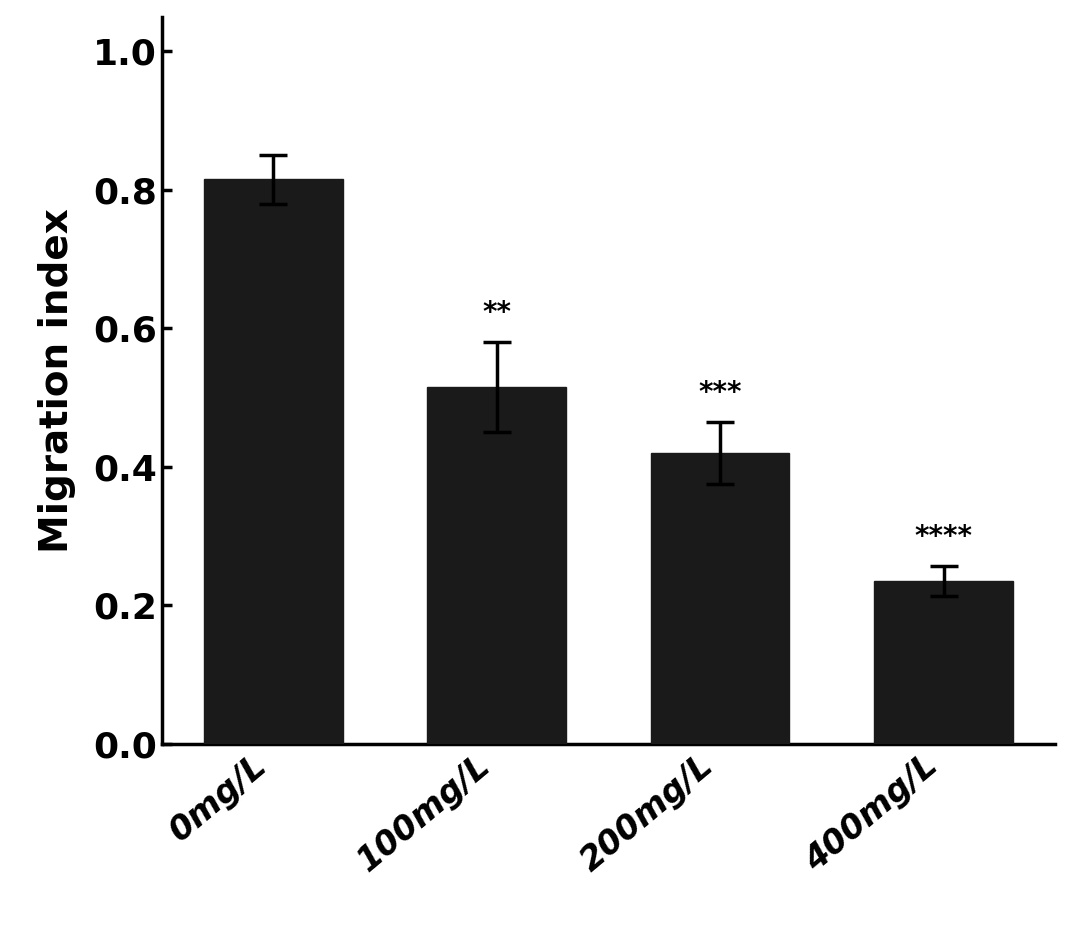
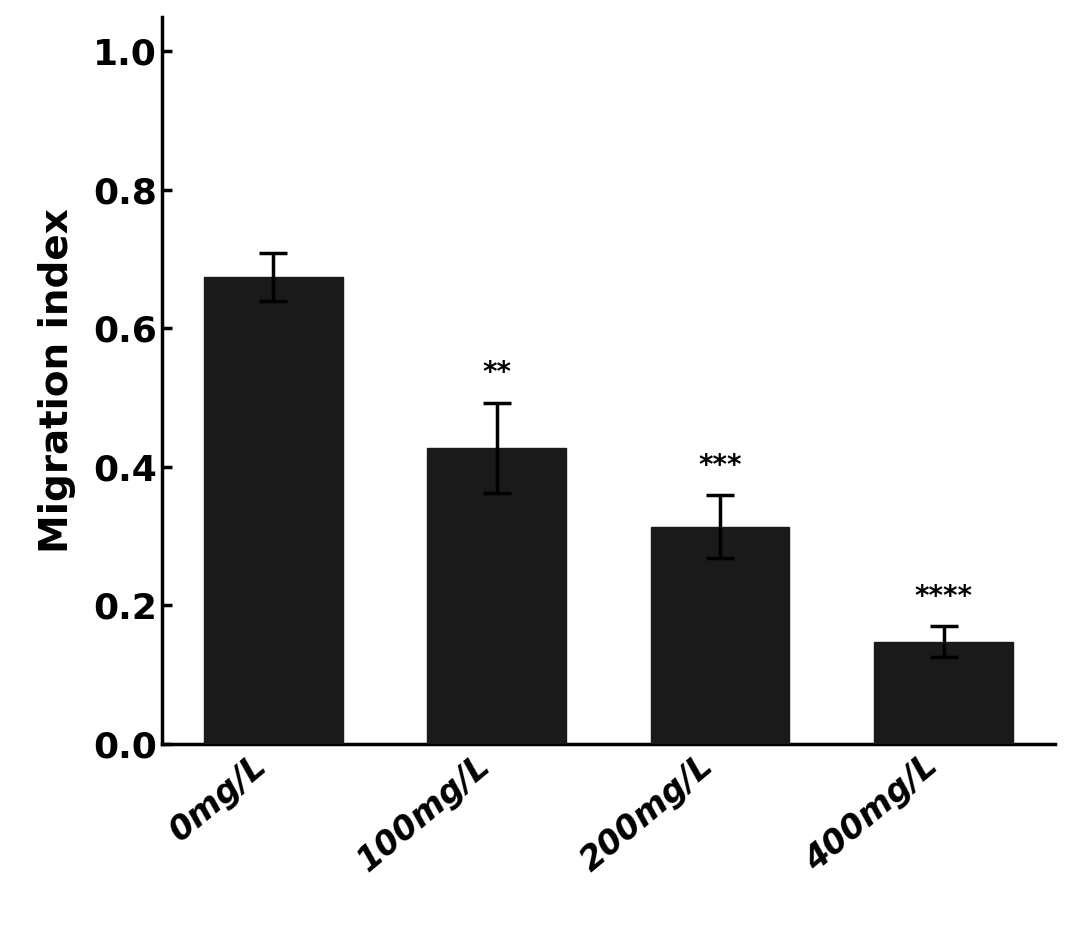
0mg/L: 0.815 -> 0.674
100mg/L: 0.515 -> 0.428
200mg/L: 0.420 -> 0.314
400mg/L: 0.235 -> 0.148
